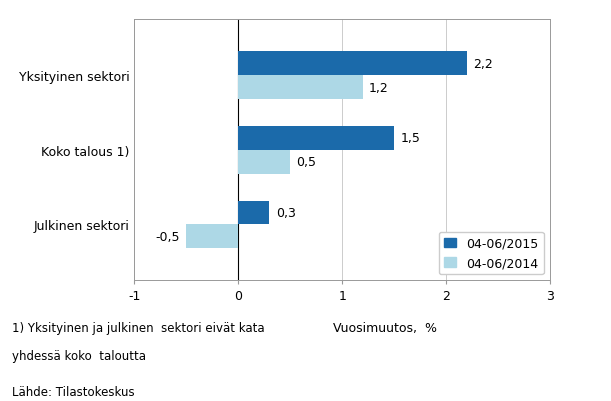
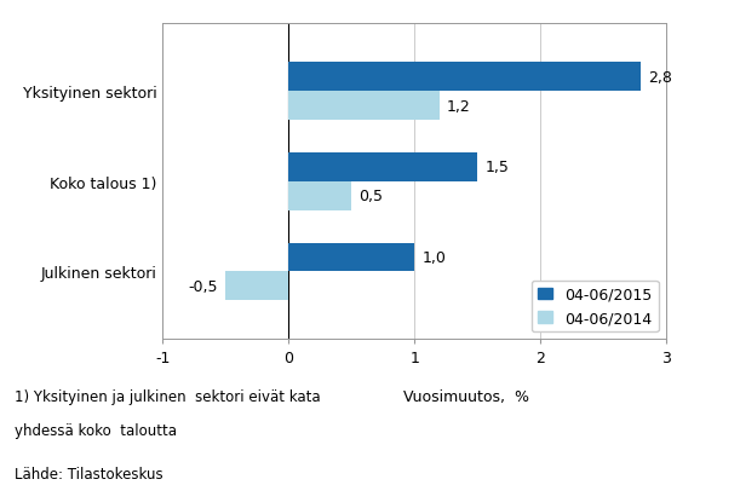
04-06/2015/Yksityinen sektori: 2,2 -> 2,8
04-06/2015/Julkinen sektori: 0,3 -> 1,0
